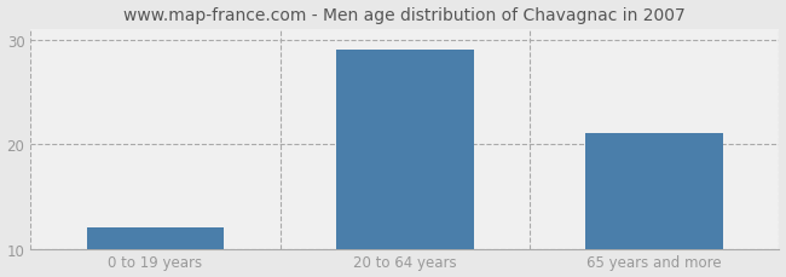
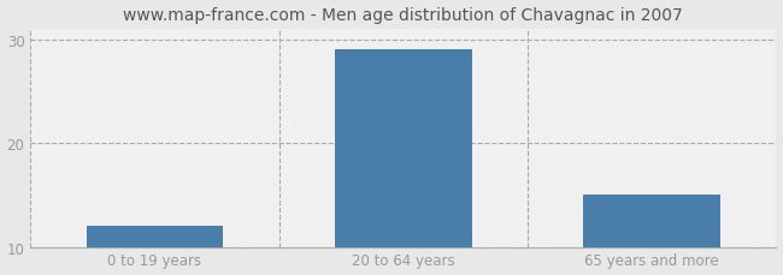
65 years and more: 21 -> 15
